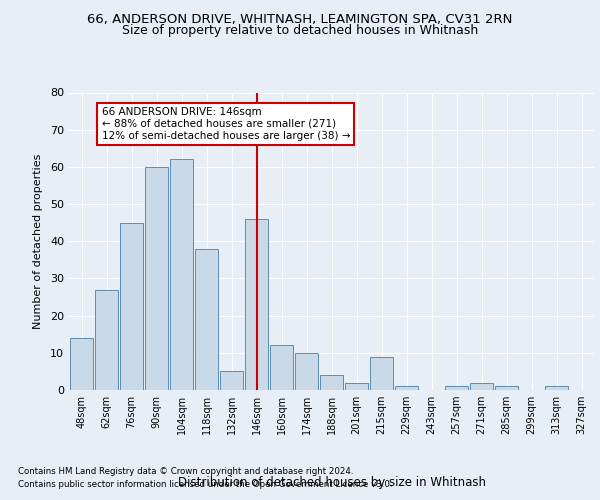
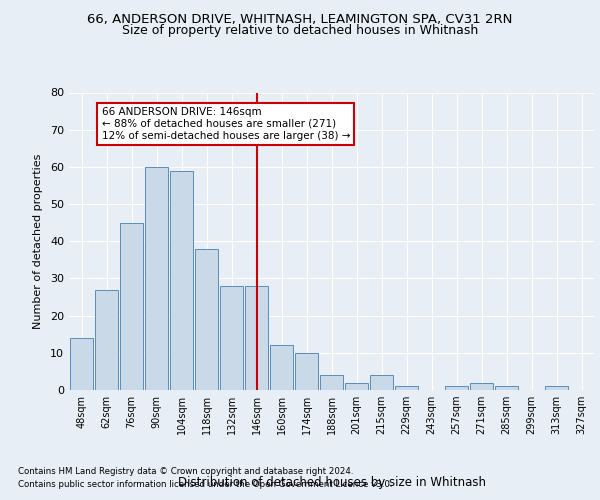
104sqm: 62 -> 59
132sqm: 5 -> 28
146sqm: 46 -> 28
215sqm: 9 -> 4
